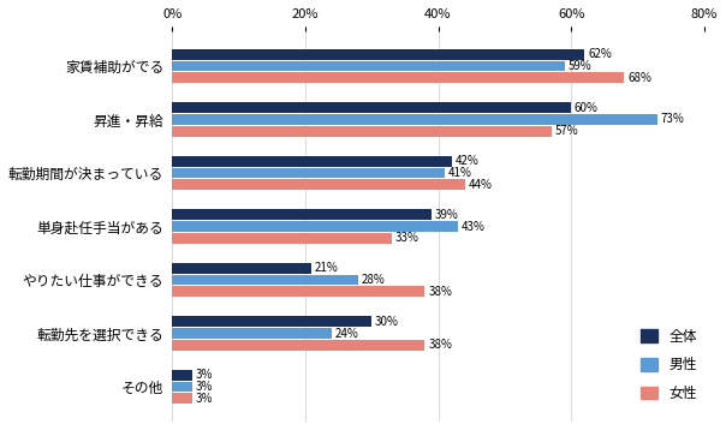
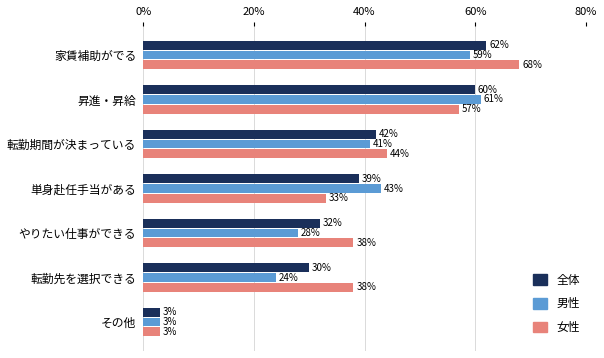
男性/昇進・昇給: 73% -> 61%
全体/やりたい仕事ができる: 21% -> 32%
